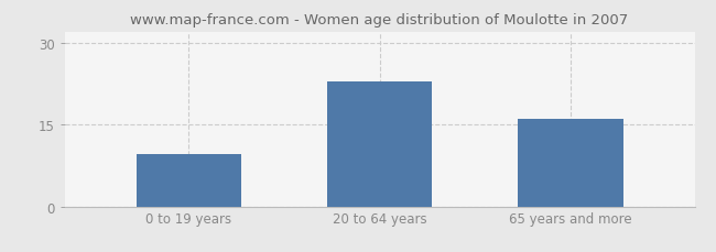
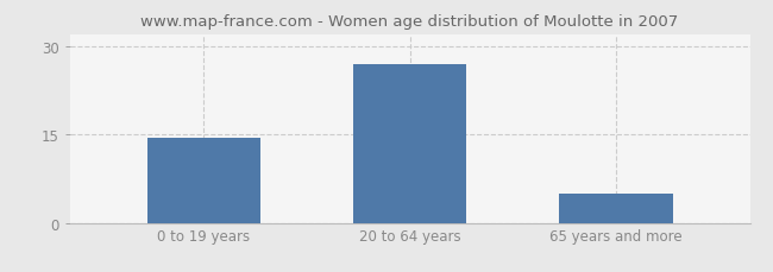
0 to 19 years: 9.5 -> 14.5
20 to 64 years: 23.0 -> 27.0
65 years and more: 16.0 -> 5.0
